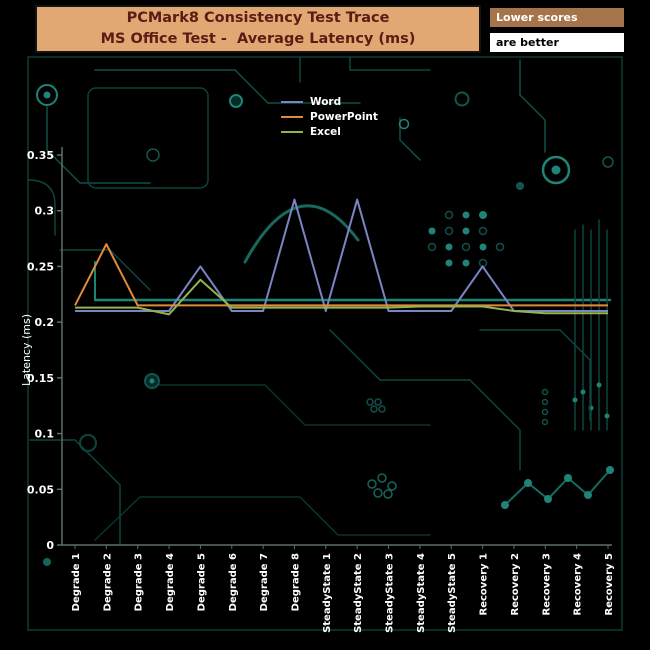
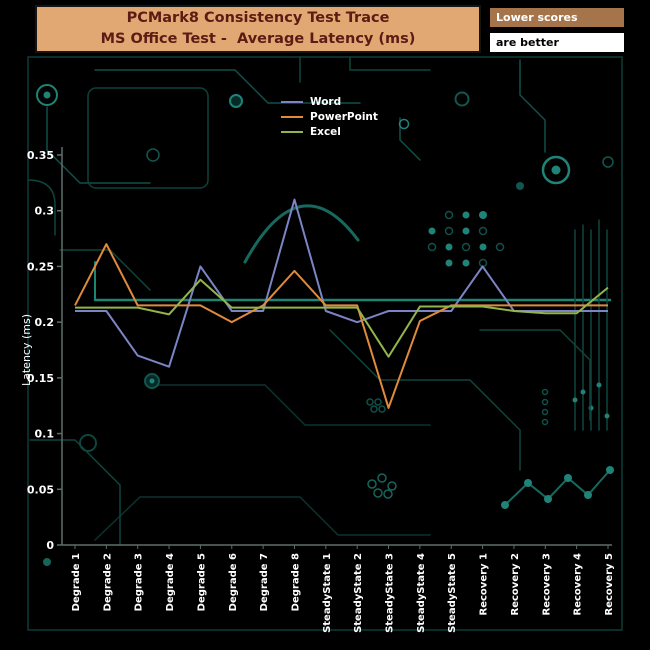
Word/Degrade 3: 0.21 -> 0.17
Word/Degrade 4: 0.21 -> 0.16
PowerPoint/Degrade 6: 0.215 -> 0.200
PowerPoint/Degrade 8: 0.215 -> 0.246
Word/SteadyState 2: 0.31 -> 0.20
PowerPoint/SteadyState 3: 0.215 -> 0.123
Excel/SteadyState 3: 0.213 -> 0.169
PowerPoint/SteadyState 4: 0.215 -> 0.201
Excel/Recovery 5: 0.208 -> 0.231
